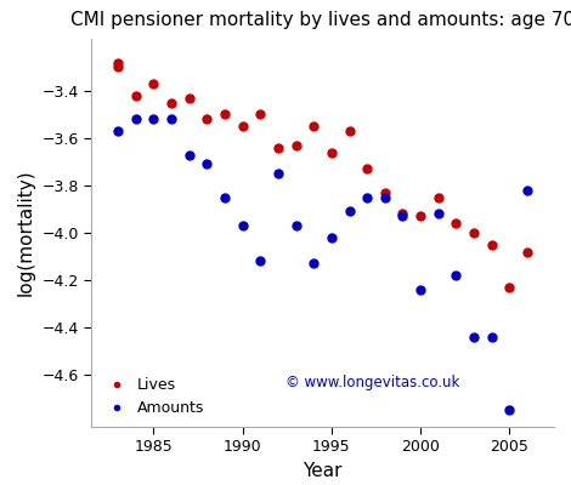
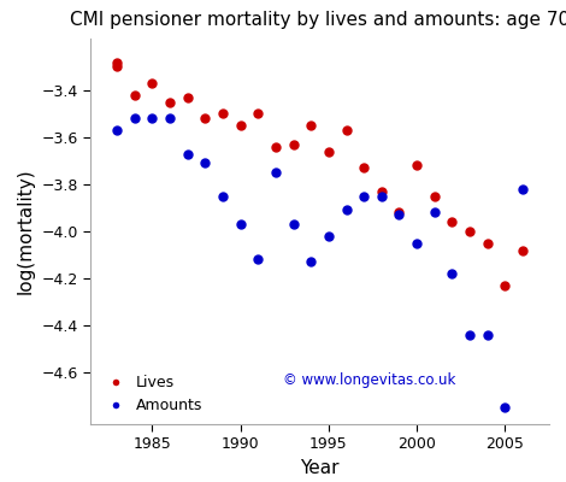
Lives/2000: -3.93 -> -3.72
Amounts/2000: -4.24 -> -4.05
